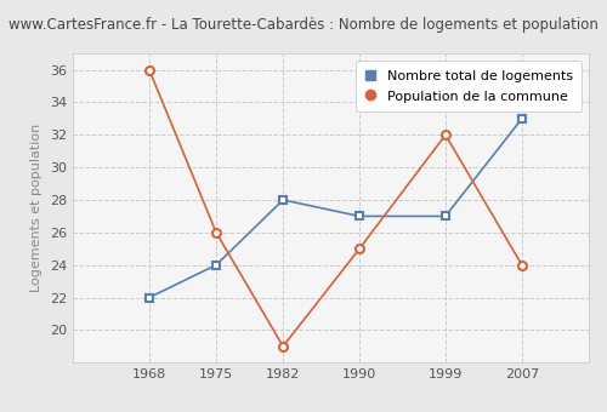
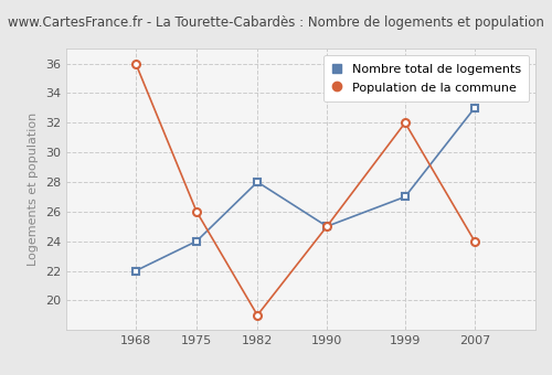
Nombre total de logements/1990: 27 -> 25
